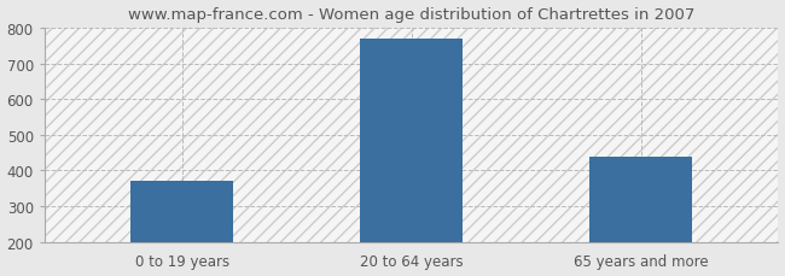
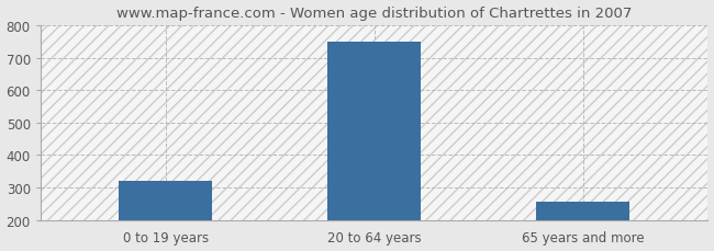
0 to 19 years: 370 -> 320
20 to 64 years: 770 -> 748
65 years and more: 440 -> 256
